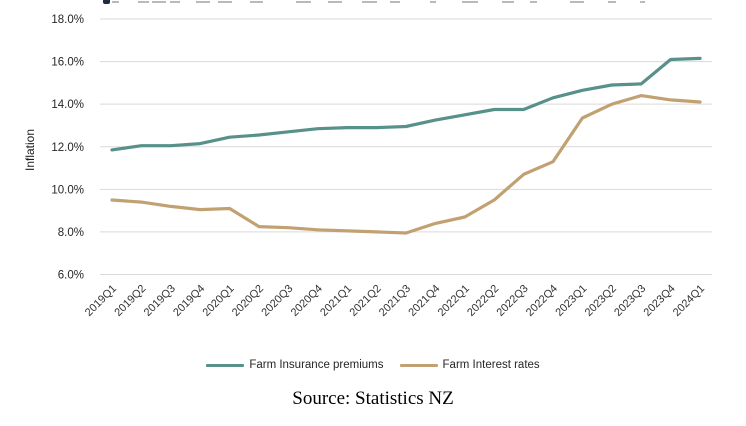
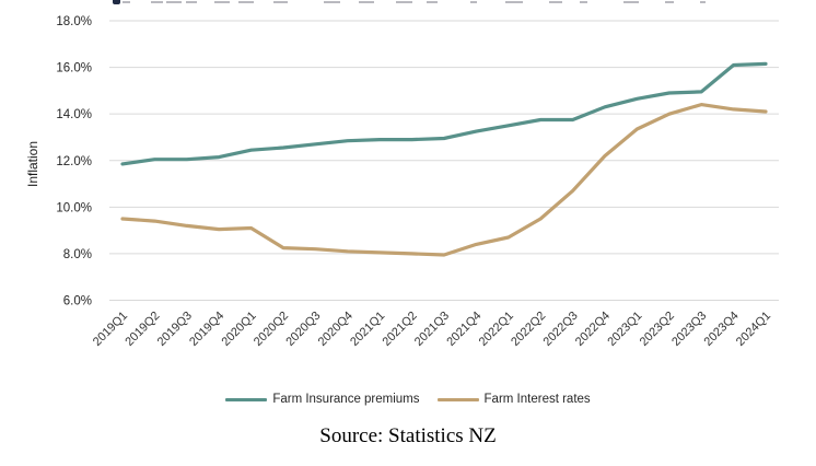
Farm Interest rates/2022Q4: 11.3% -> 12.2%
